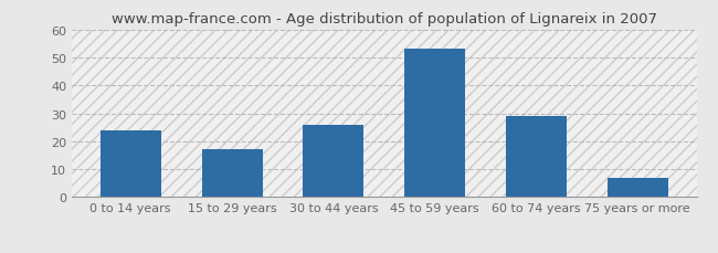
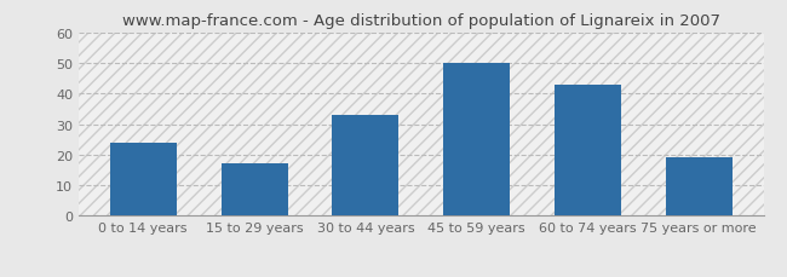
30 to 44 years: 26 -> 33
45 to 59 years: 53 -> 50
60 to 74 years: 29 -> 43
75 years or more: 7 -> 19
